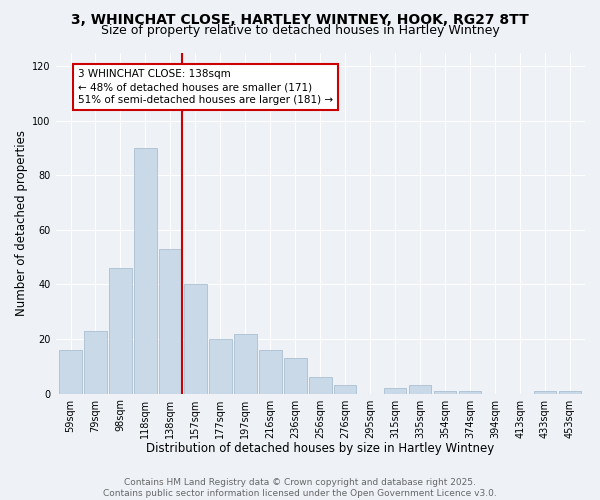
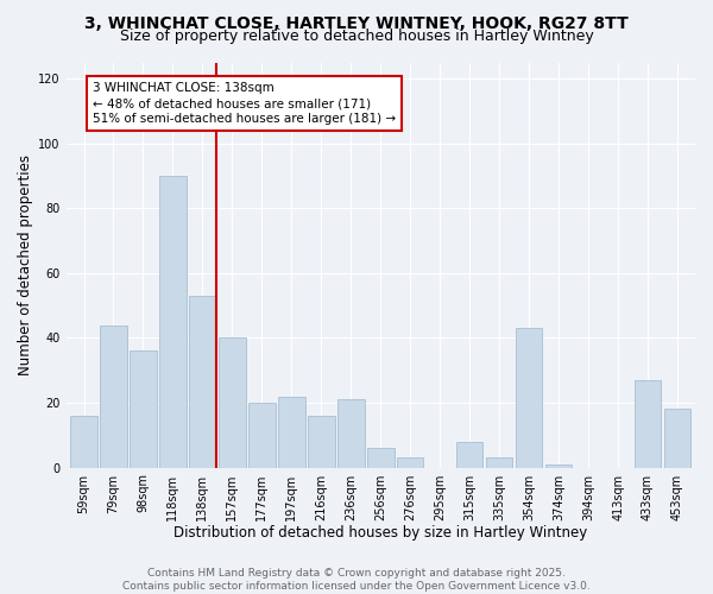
79sqm: 23 -> 44
98sqm: 46 -> 36
236sqm: 13 -> 21
315sqm: 2 -> 8
354sqm: 1 -> 43
433sqm: 1 -> 27
453sqm: 1 -> 18
